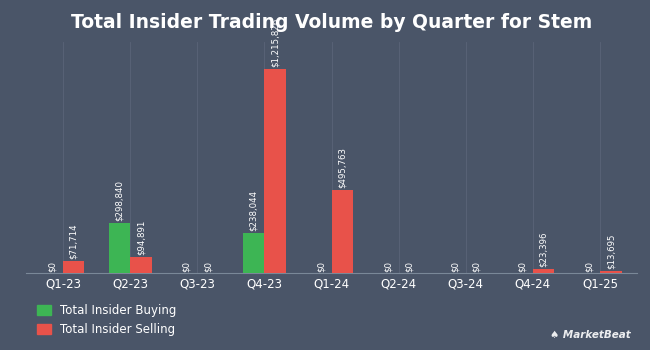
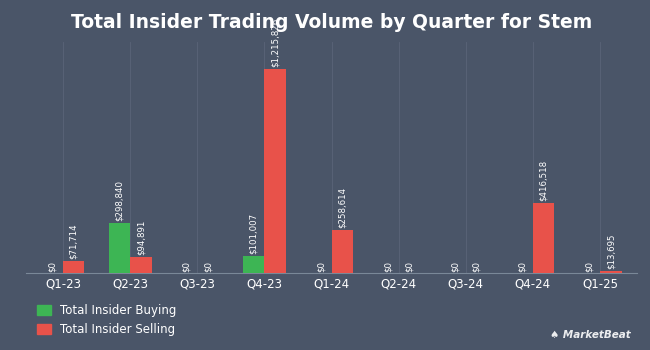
Total Insider Buying/Q4-23: $238,044 -> $101,007
Total Insider Selling/Q1-24: $495,763 -> $258,614
Total Insider Selling/Q4-24: $23,396 -> $416,518
